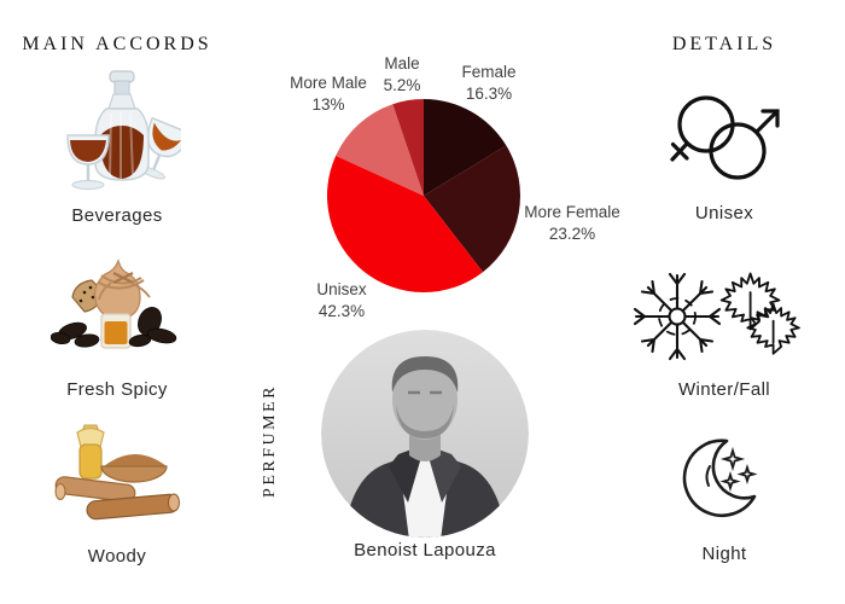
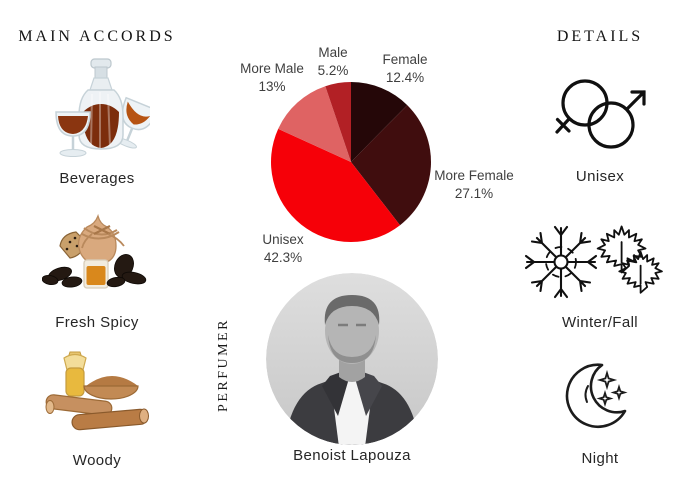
Female: 16.3% -> 12.4%
More Female: 23.2% -> 27.1%
